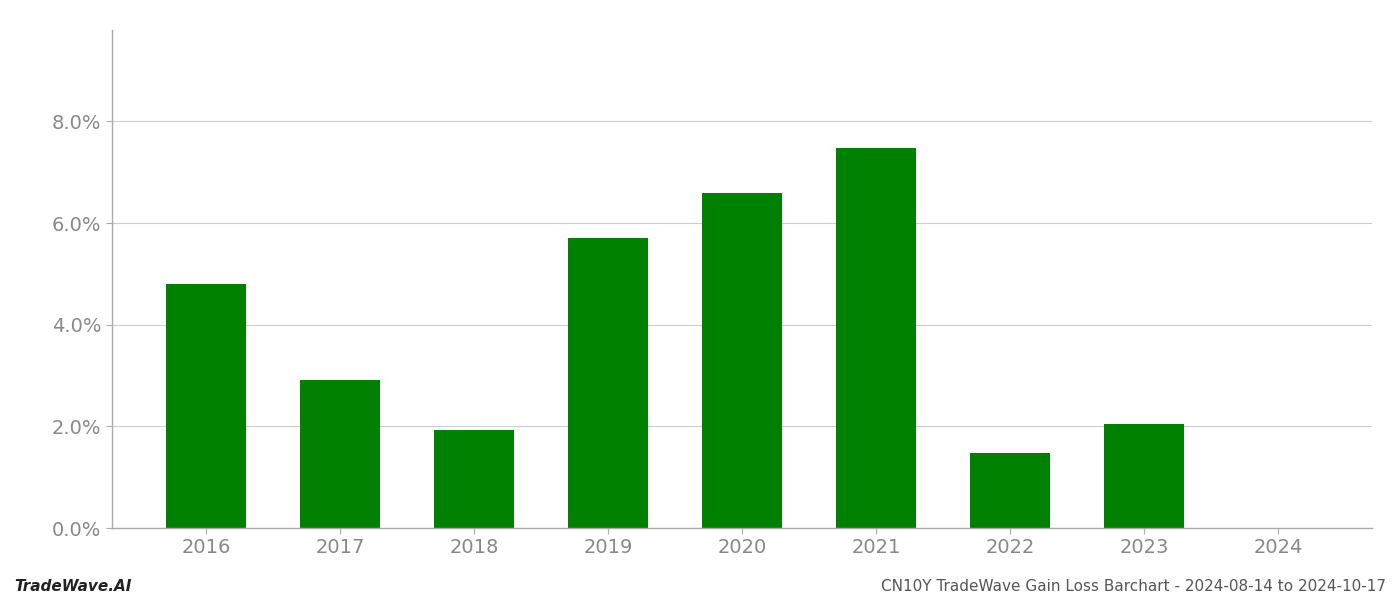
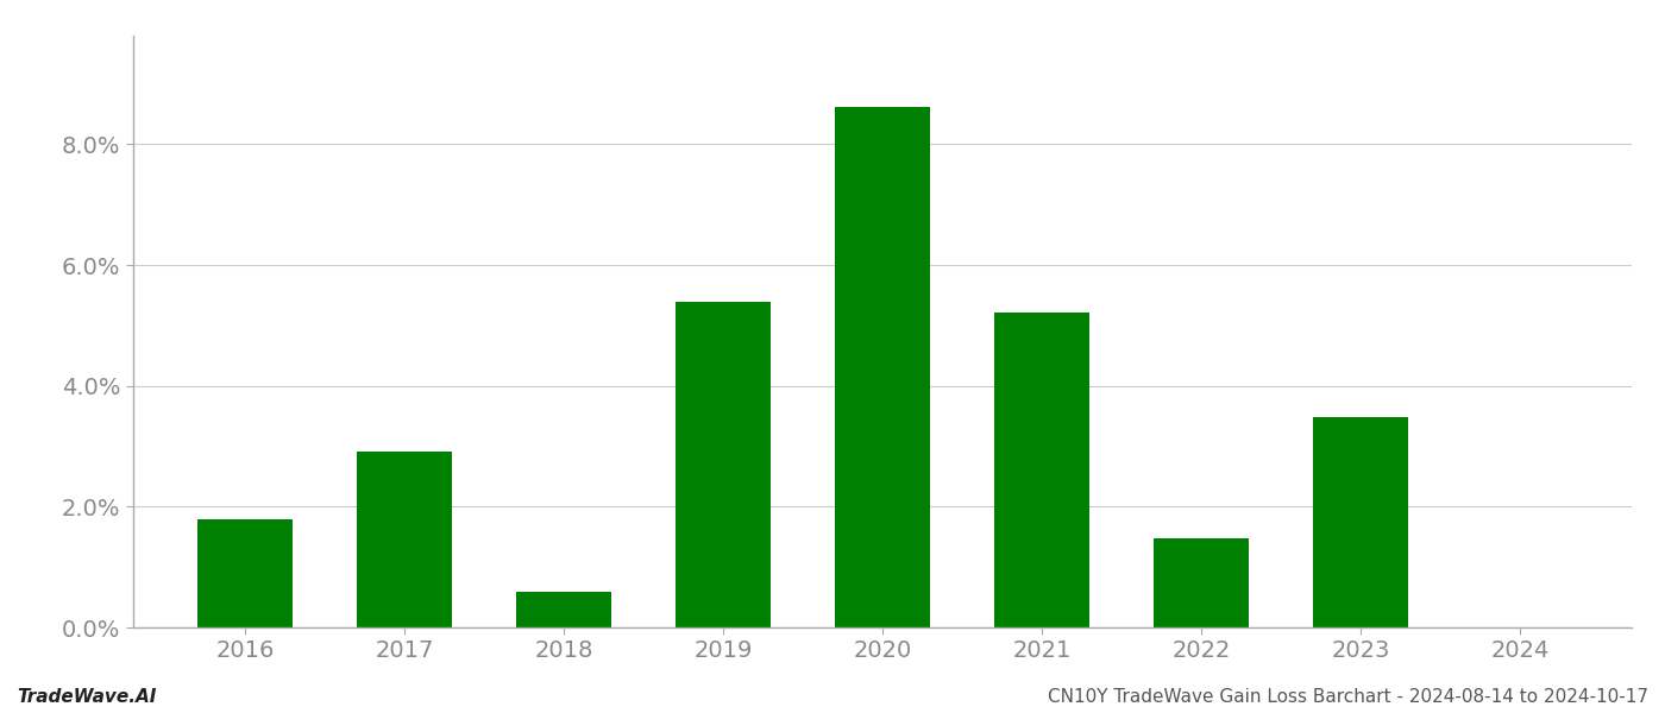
2016: 4.80% -> 1.80%
2018: 1.92% -> 0.60%
2019: 5.70% -> 5.40%
2020: 6.60% -> 8.62%
2021: 7.48% -> 5.22%
2023: 2.04% -> 3.48%
